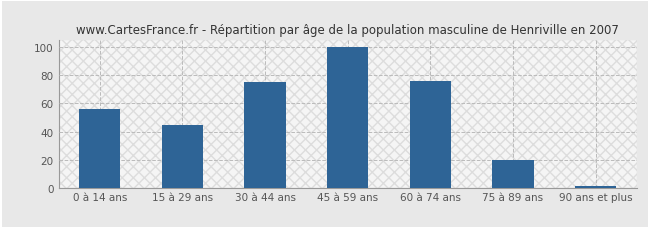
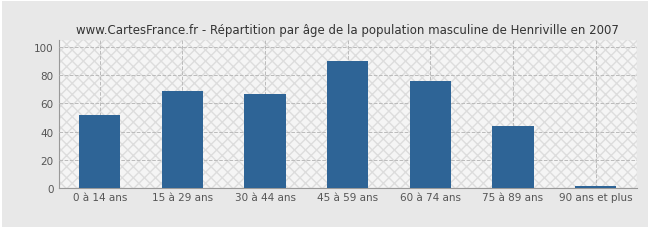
0 à 14 ans: 56 -> 52
15 à 29 ans: 45 -> 69
30 à 44 ans: 75 -> 67
45 à 59 ans: 100 -> 90
75 à 89 ans: 20 -> 44
